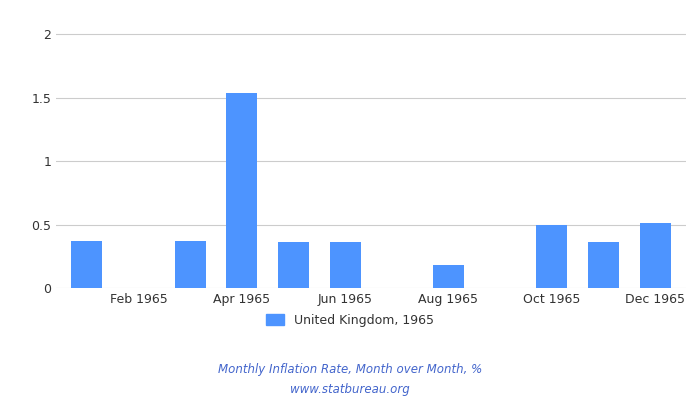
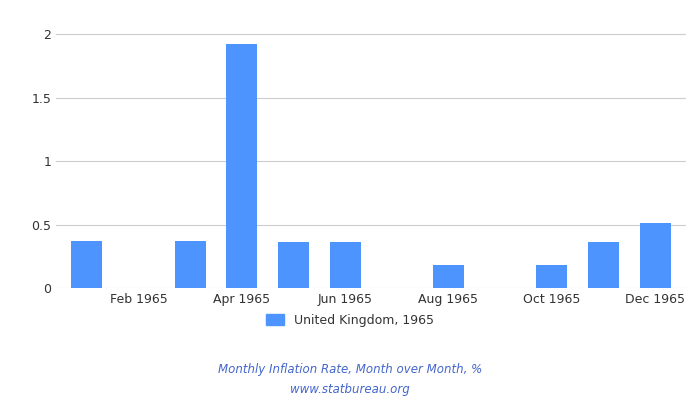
Apr 1965: 1.54 -> 1.92
Oct 1965: 0.50 -> 0.18
